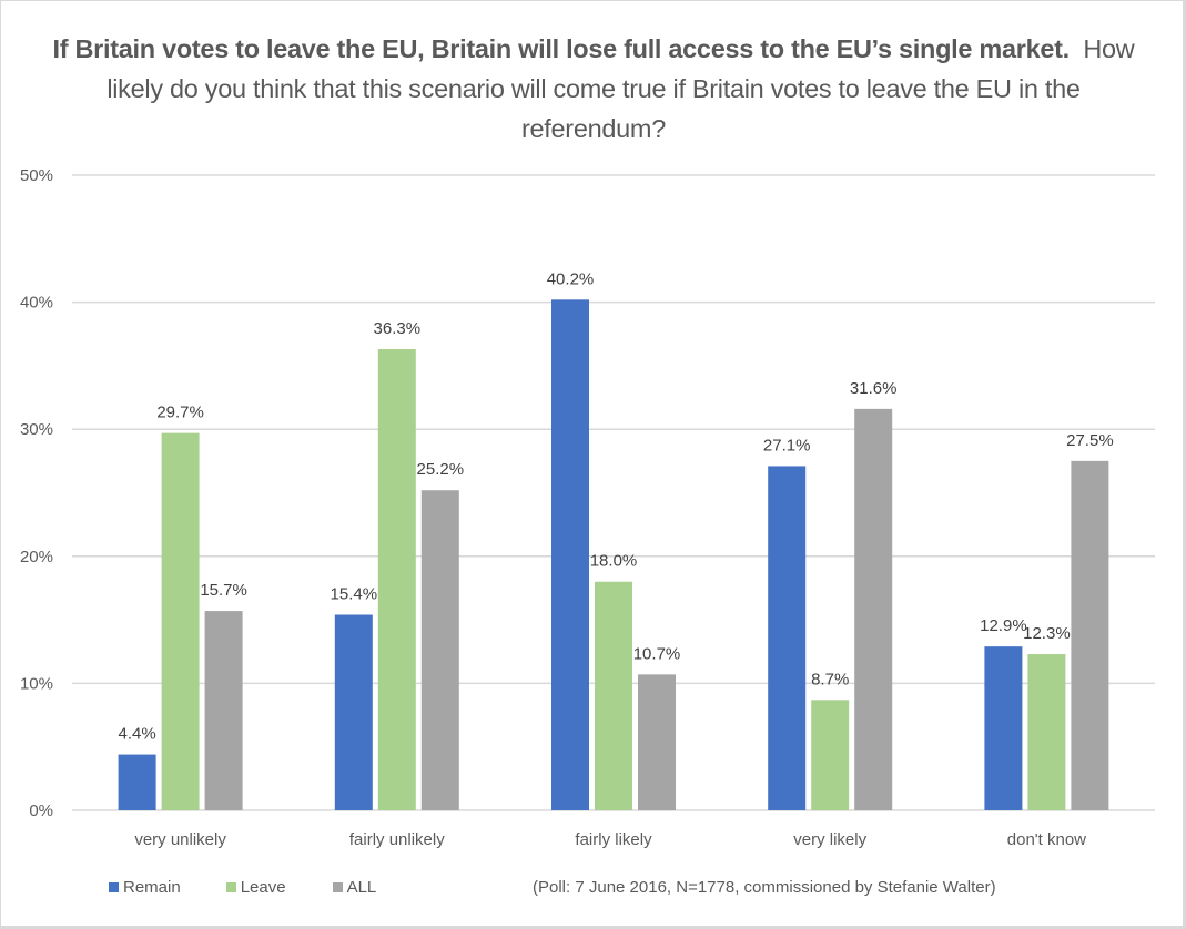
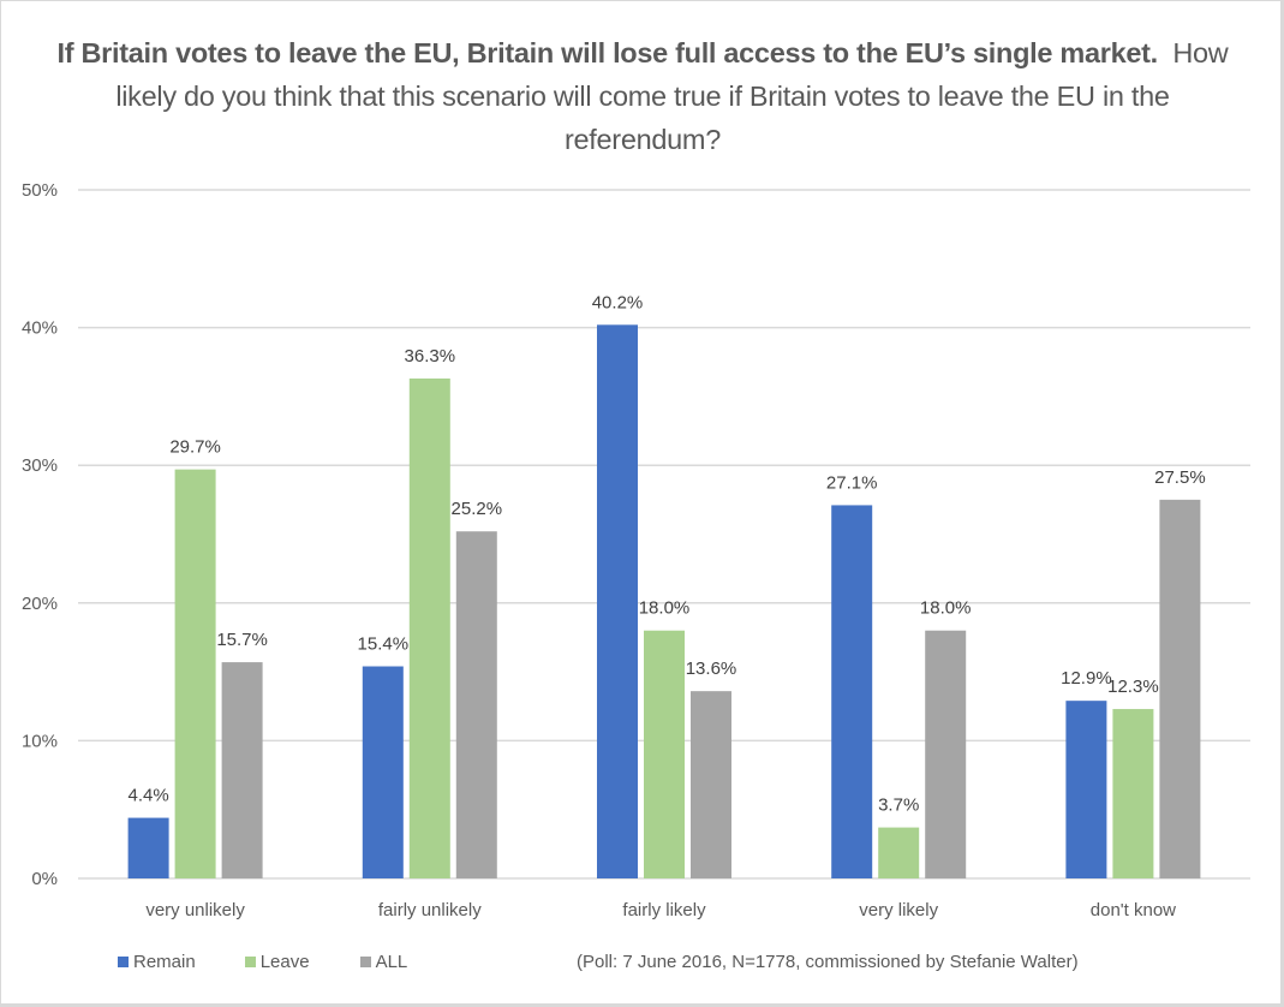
ALL/fairly likely: 10.7% -> 13.6%
Leave/very likely: 8.7% -> 3.7%
ALL/very likely: 31.6% -> 18.0%
